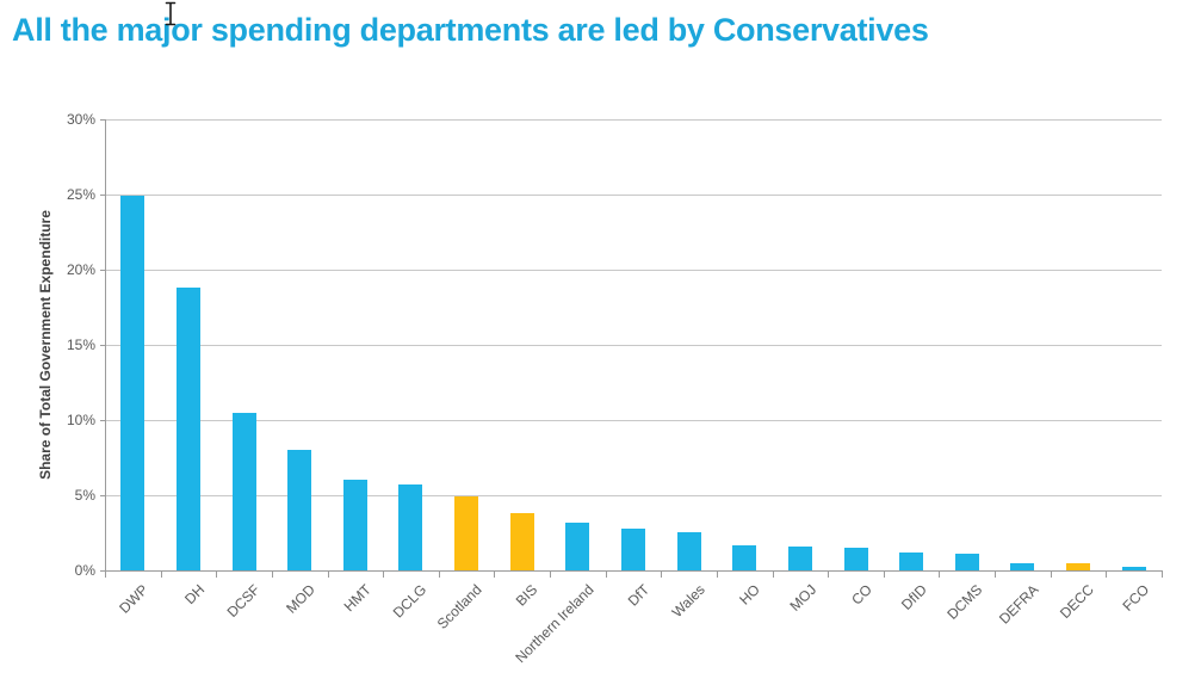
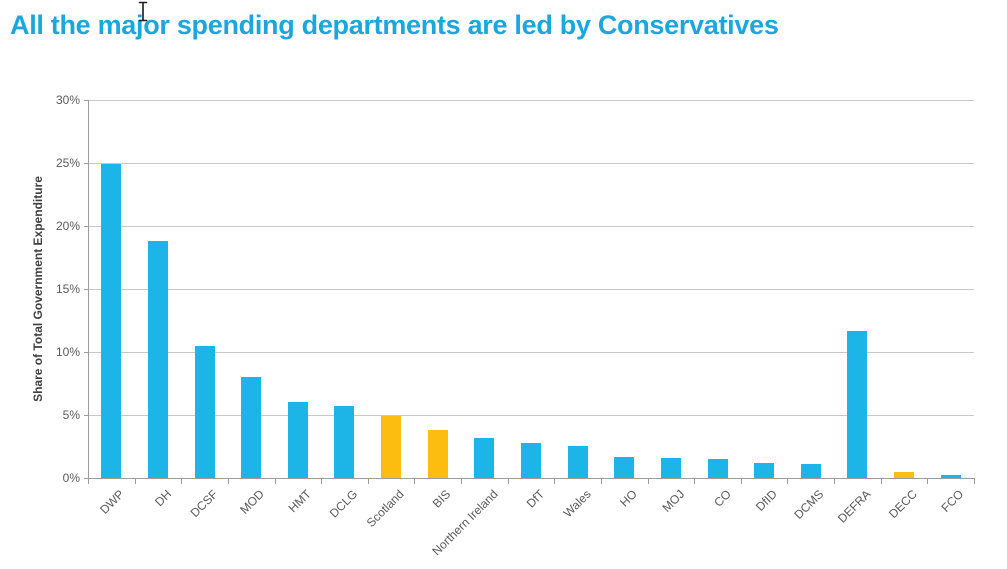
DEFRA: 0.5% -> 11.7%
